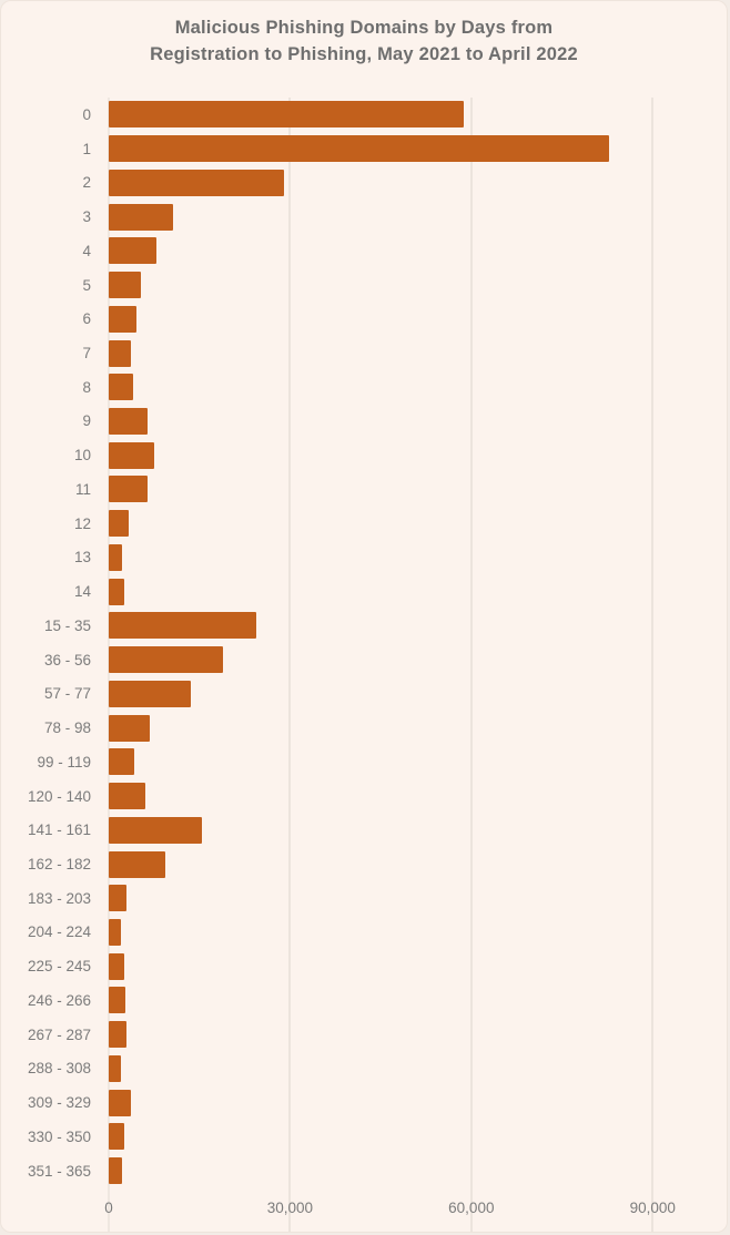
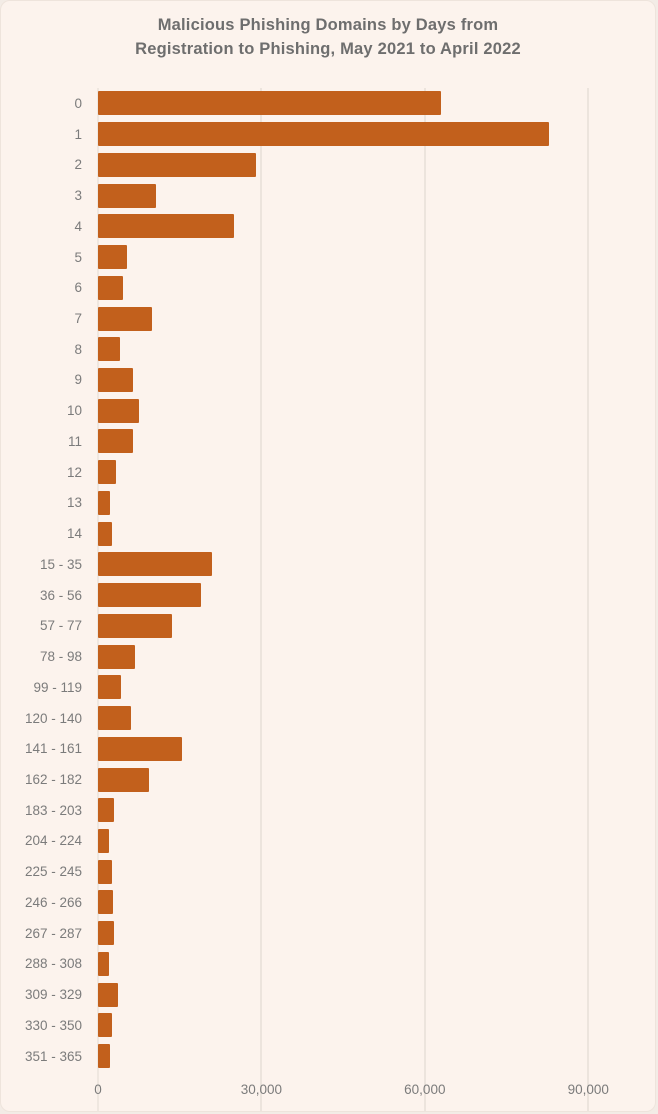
0: 59000 -> 63000
4: 8000 -> 25000
7: 4000 -> 10000
15 - 35: 24000 -> 21000
